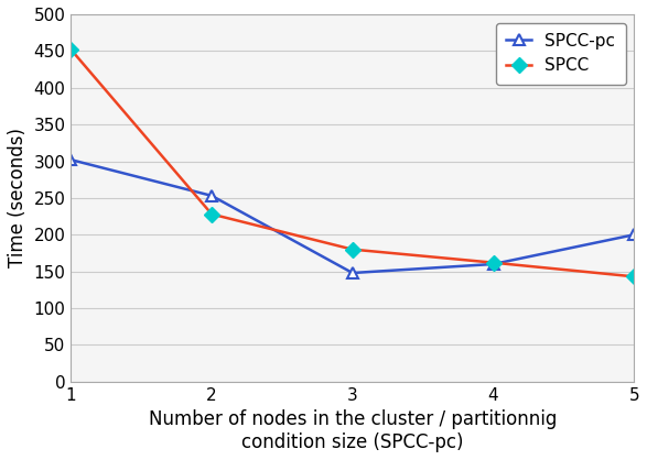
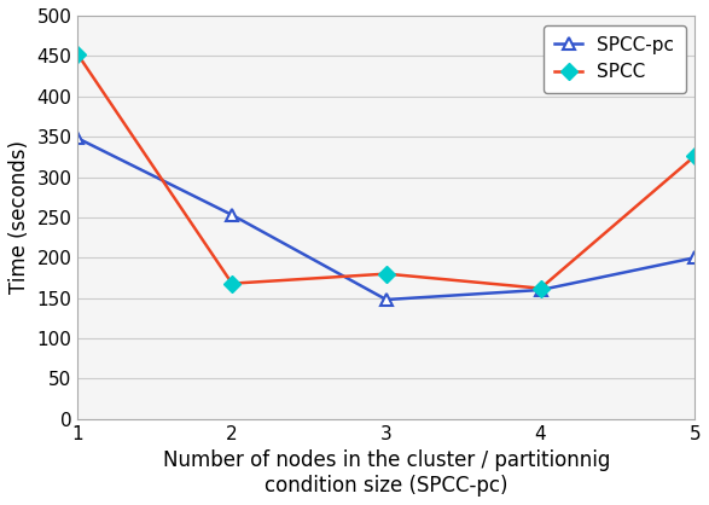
SPCC-pc/1: 302 -> 348
SPCC/2: 228 -> 168
SPCC/5: 143 -> 326
